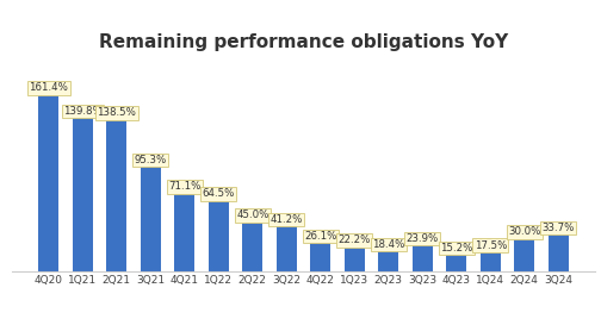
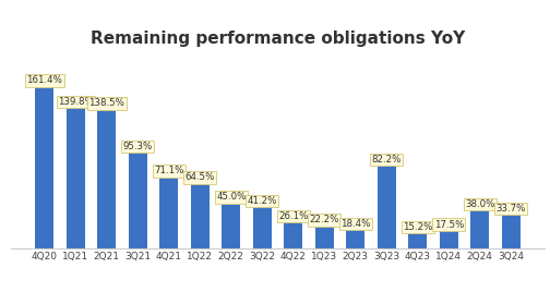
3Q23: 23.9% -> 82.2%
2Q24: 30.0% -> 38.0%
